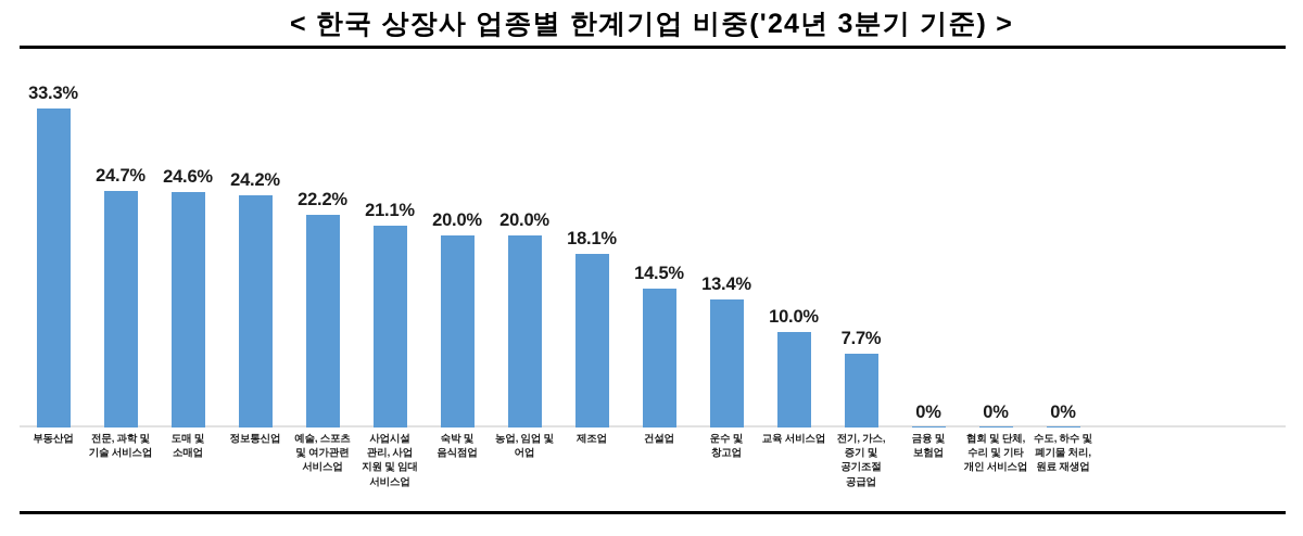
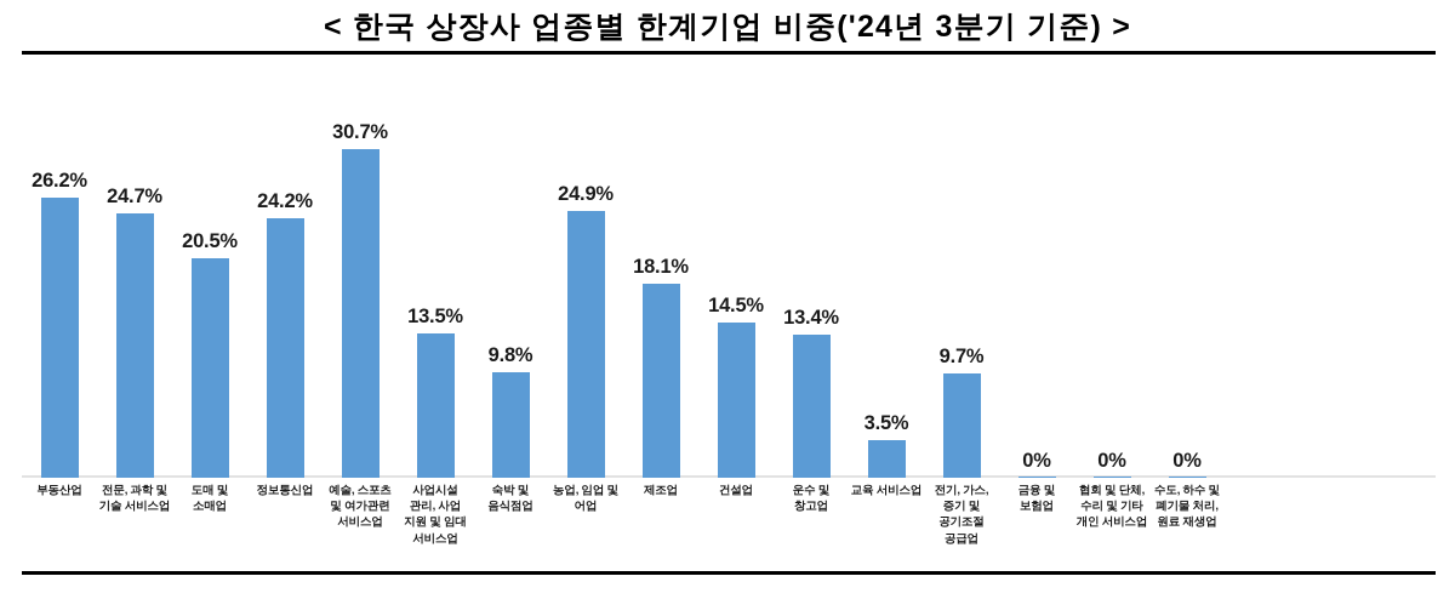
부동산업: 33.3% -> 26.2%
도매 및 소매업: 24.6% -> 20.5%
예술, 스포츠 및 여가관련 서비스업: 22.2% -> 30.7%
사업시설 관리, 사업 지원 및 임대 서비스업: 21.1% -> 13.5%
숙박 및 음식점업: 20.0% -> 9.8%
농업, 임업 및 어업: 20.0% -> 24.9%
교육 서비스업: 10.0% -> 3.5%
전기, 가스, 증기 및 공기조절 공급업: 7.7% -> 9.7%
